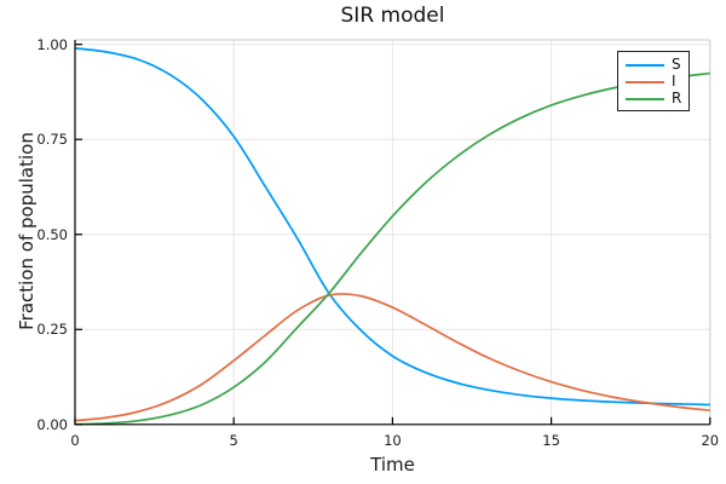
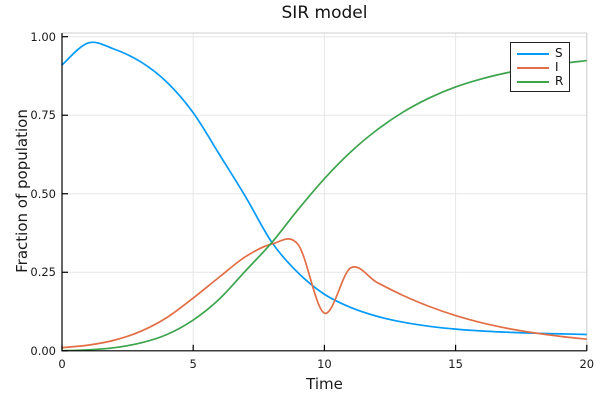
S/0: 0.99 -> 0.91
I/10: 0.31 -> 0.12
